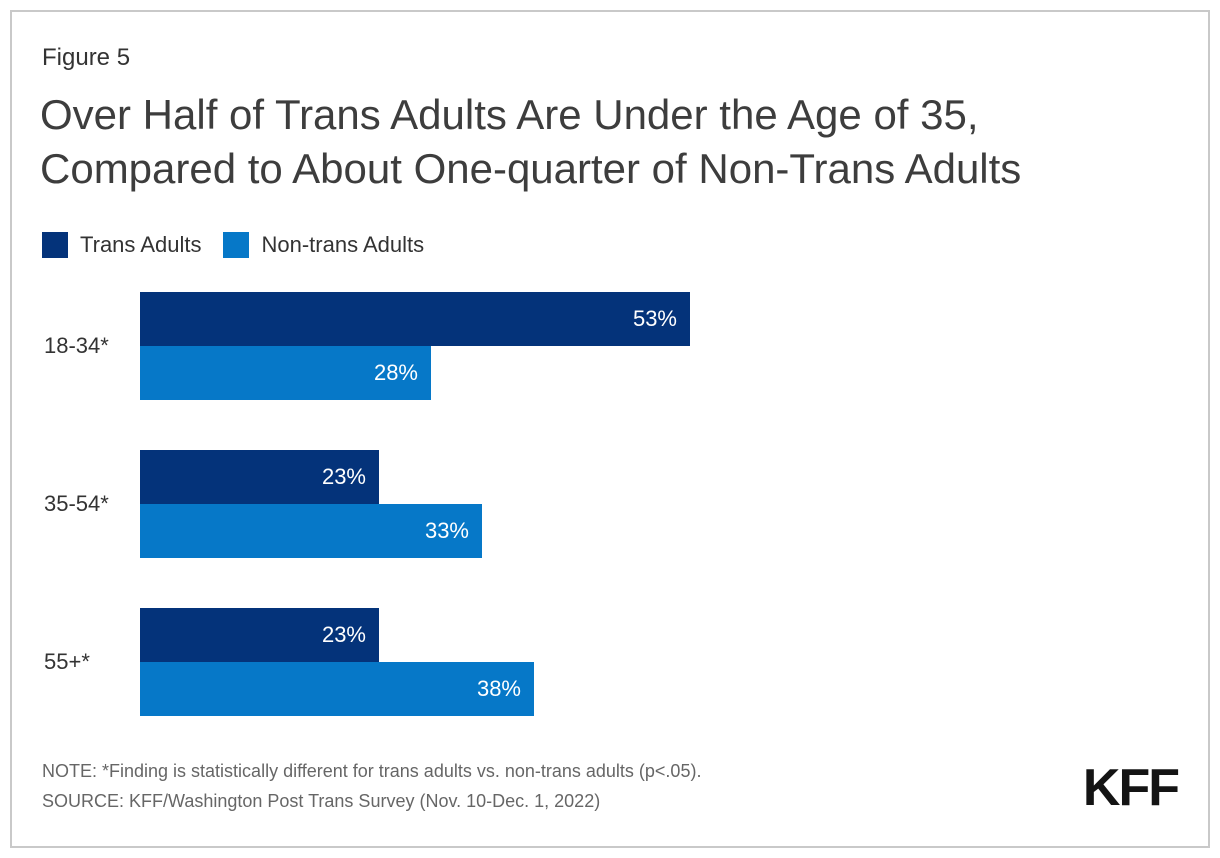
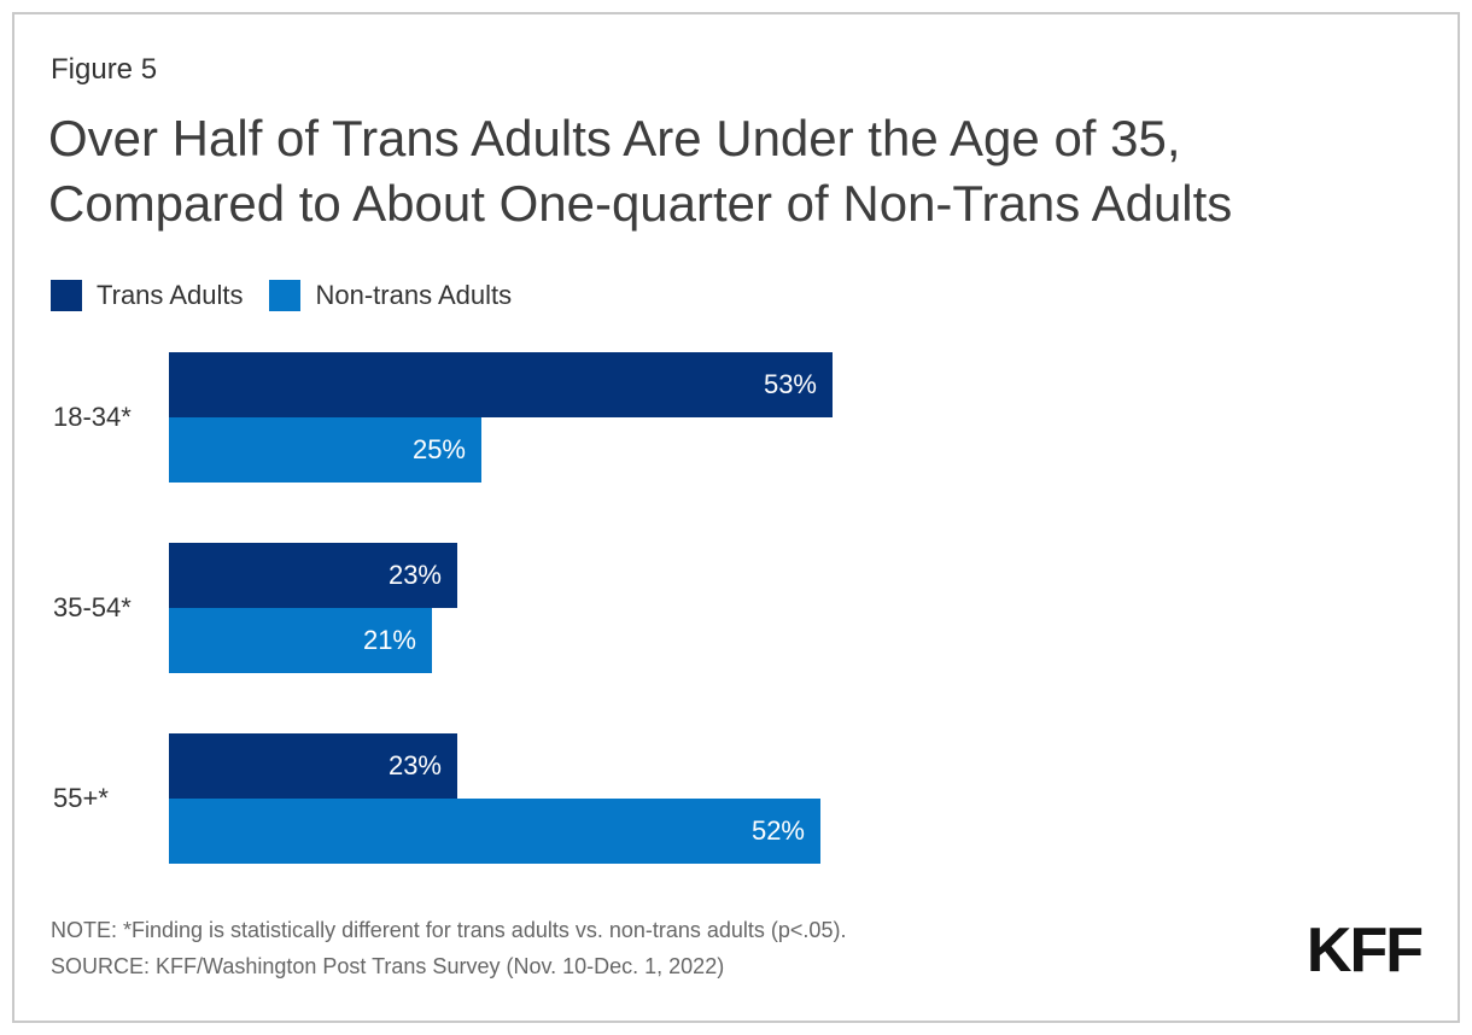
Non-trans Adults/18-34*: 28% -> 25%
Non-trans Adults/35-54*: 33% -> 21%
Non-trans Adults/55+*: 38% -> 52%
